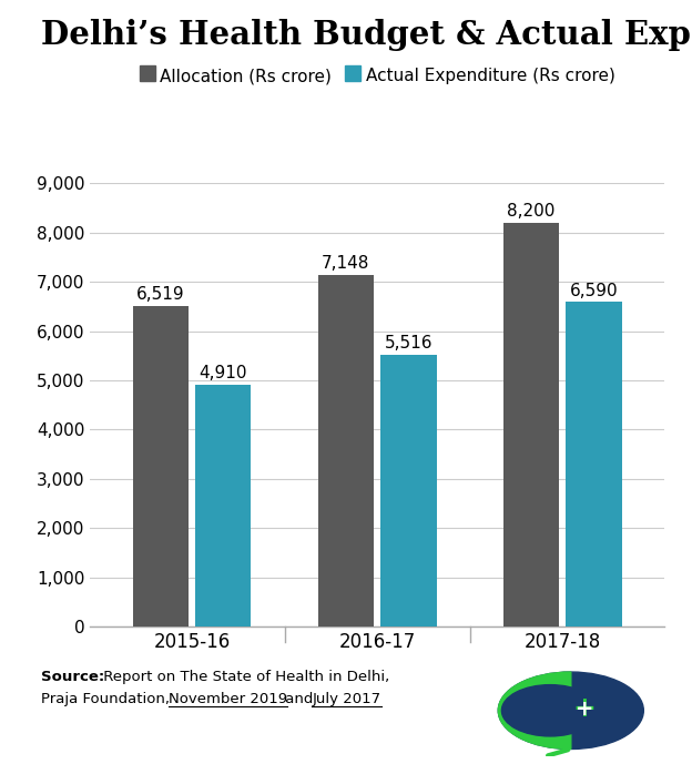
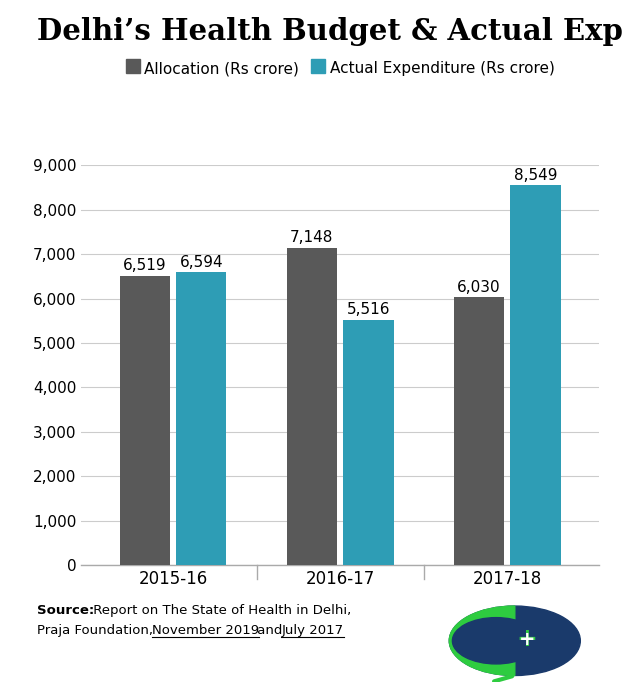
Actual Expenditure (Rs crore)/2015-16: 4,910 -> 6,594
Allocation (Rs crore)/2017-18: 8,200 -> 6,030
Actual Expenditure (Rs crore)/2017-18: 6,590 -> 8,549
